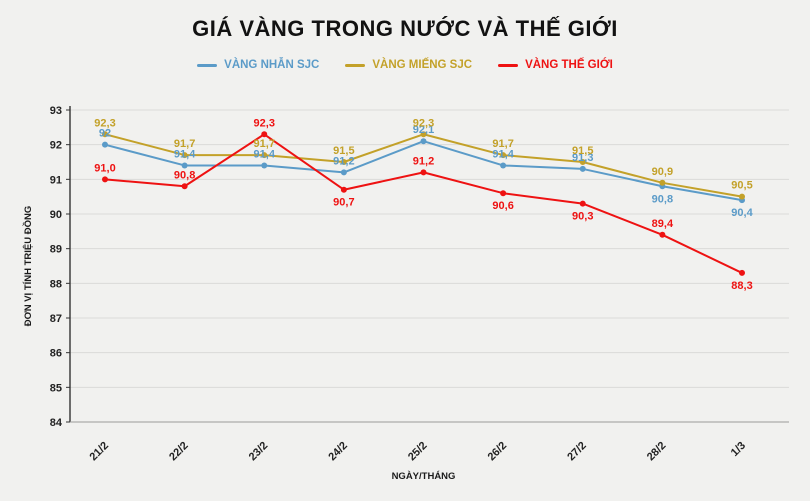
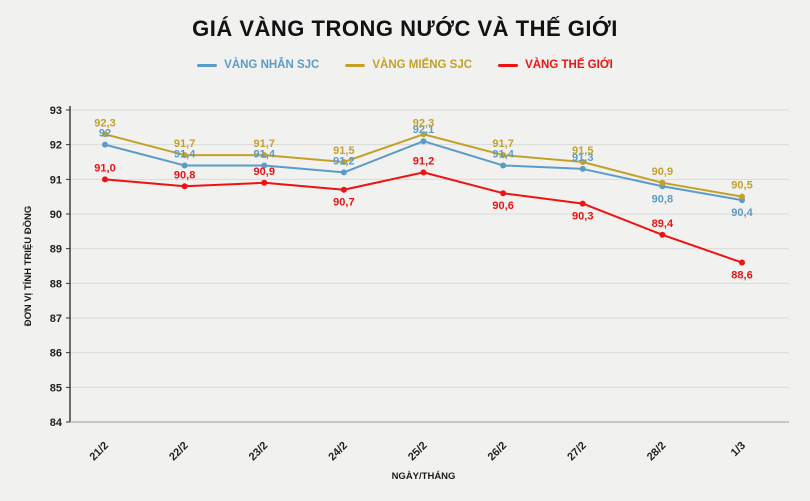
VÀNG THẾ GIỚI/23/2: 92,3 -> 90,9
VÀNG THẾ GIỚI/1/3: 88,3 -> 88,6
